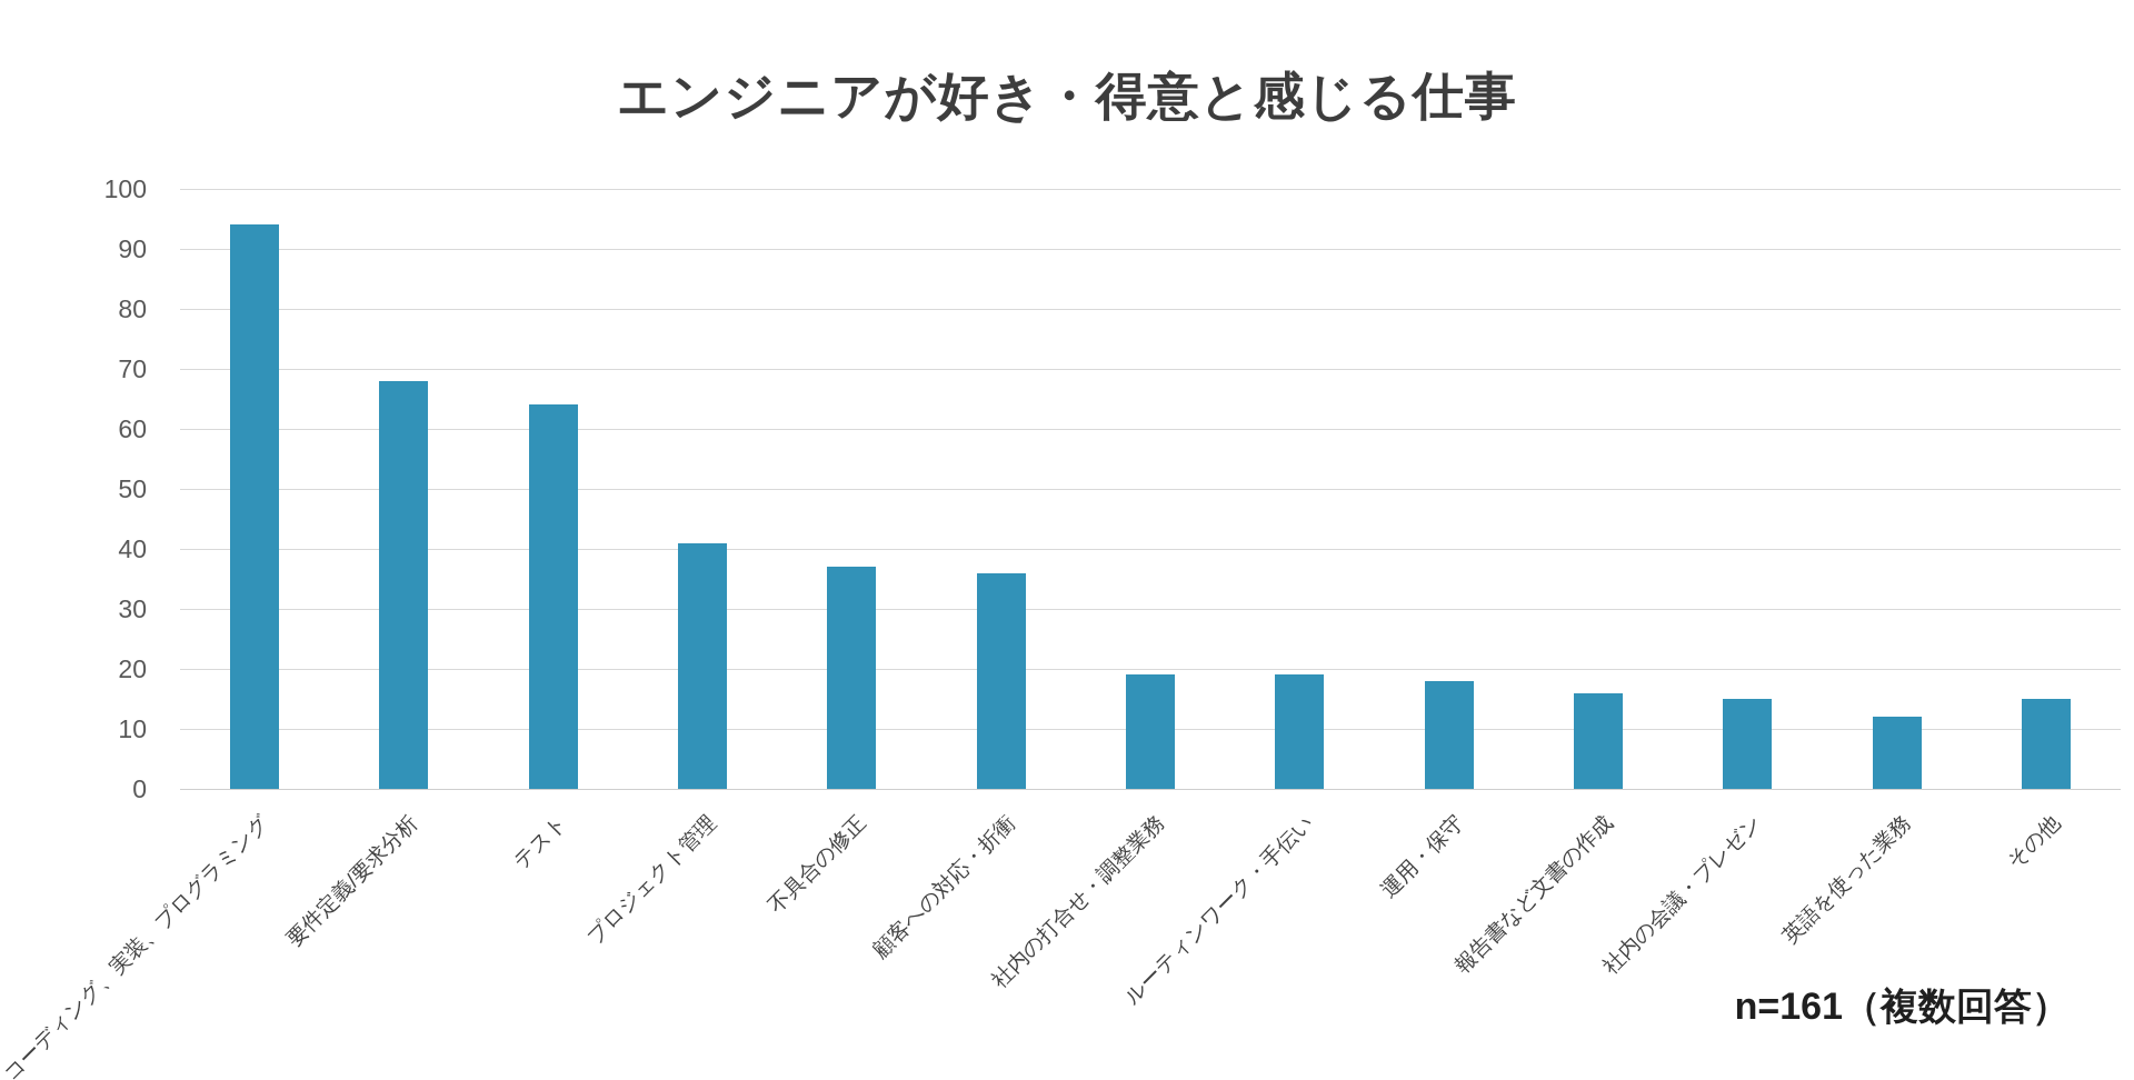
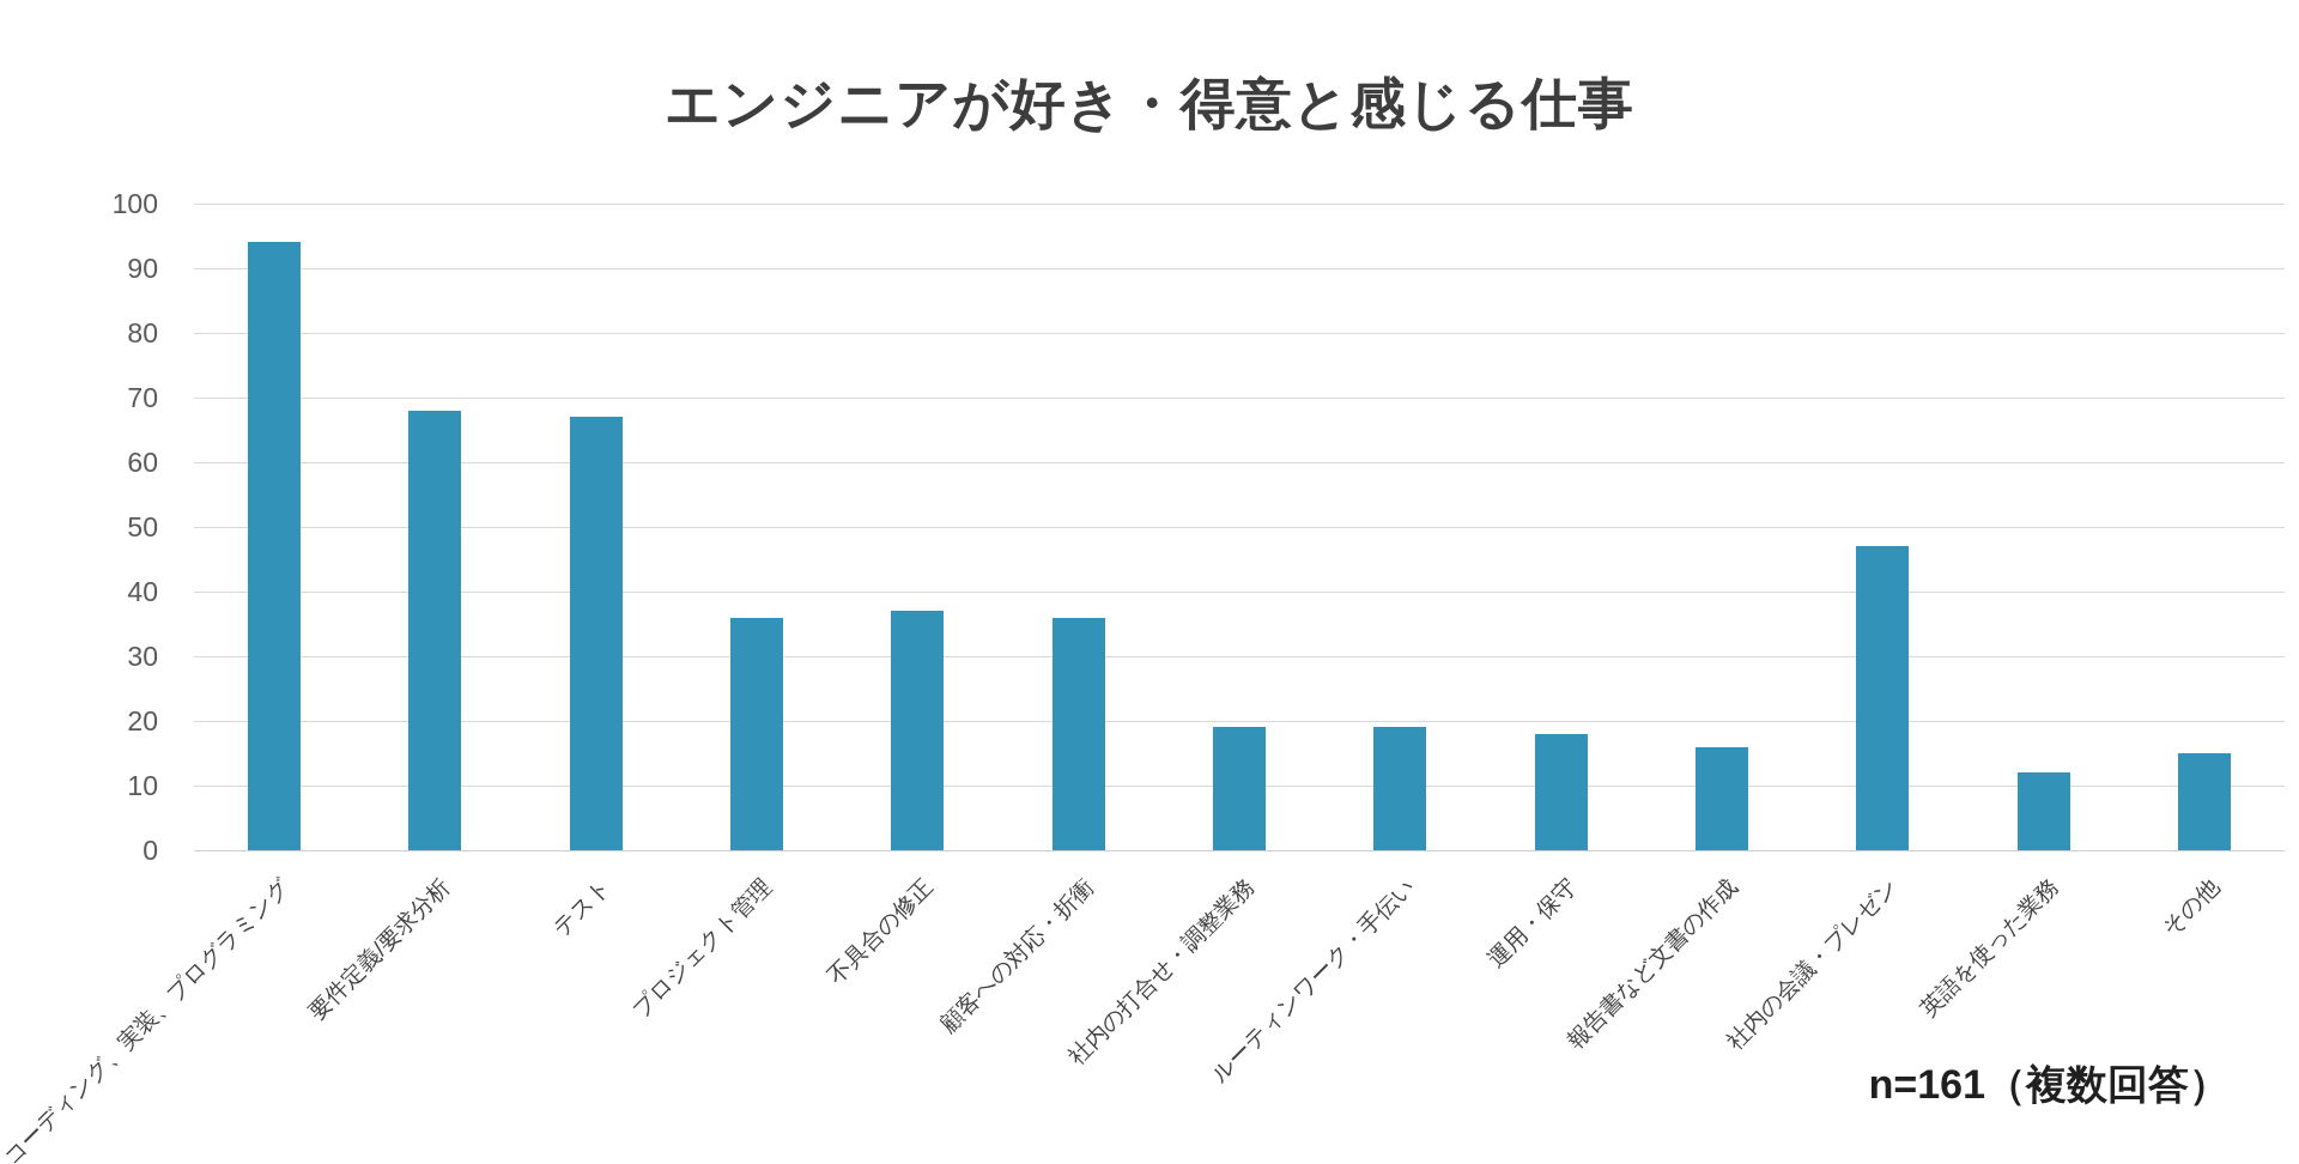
テスト: 64 -> 67
プロジェクト管理: 41 -> 36
社内の会議・プレゼン: 15 -> 47
